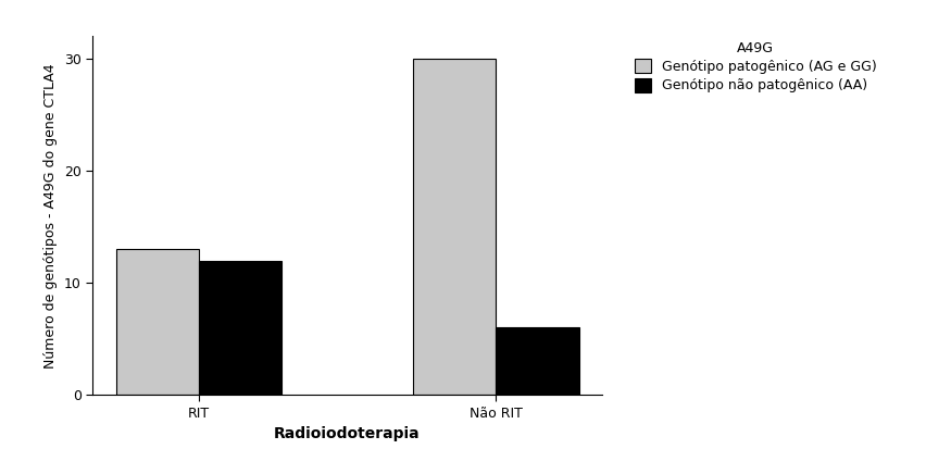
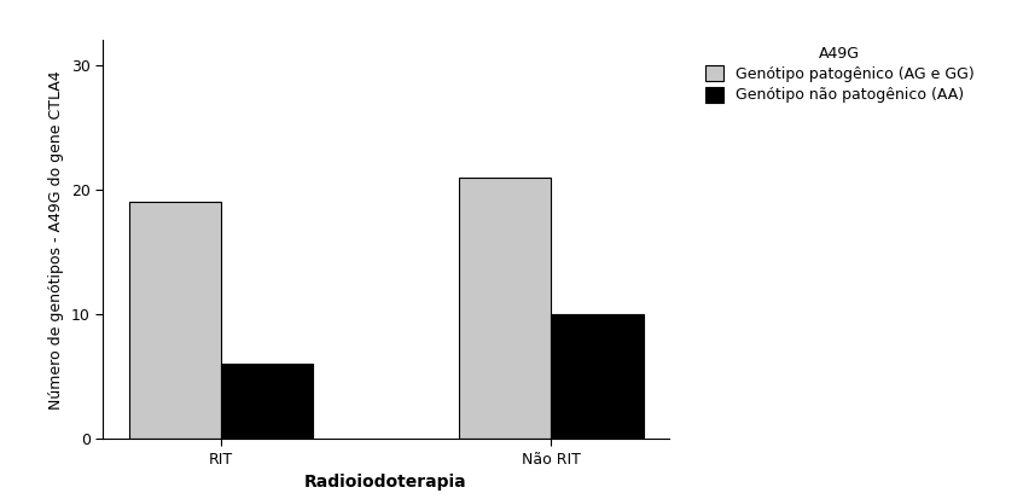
Genótipo patogênico (AG e GG)/RIT: 13 -> 19
Genótipo não patogênico (AA)/RIT: 12 -> 6
Genótipo patogênico (AG e GG)/Não RIT: 30 -> 21
Genótipo não patogênico (AA)/Não RIT: 6 -> 10
